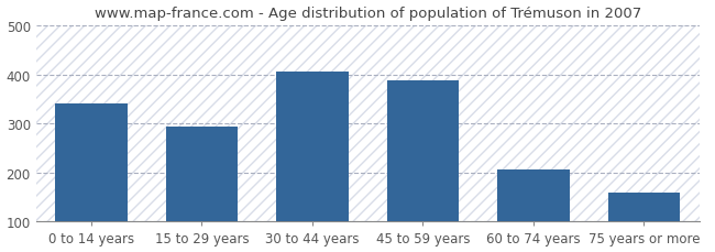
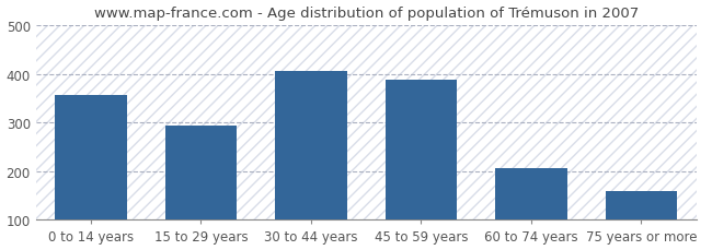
0 to 14 years: 340 -> 357
